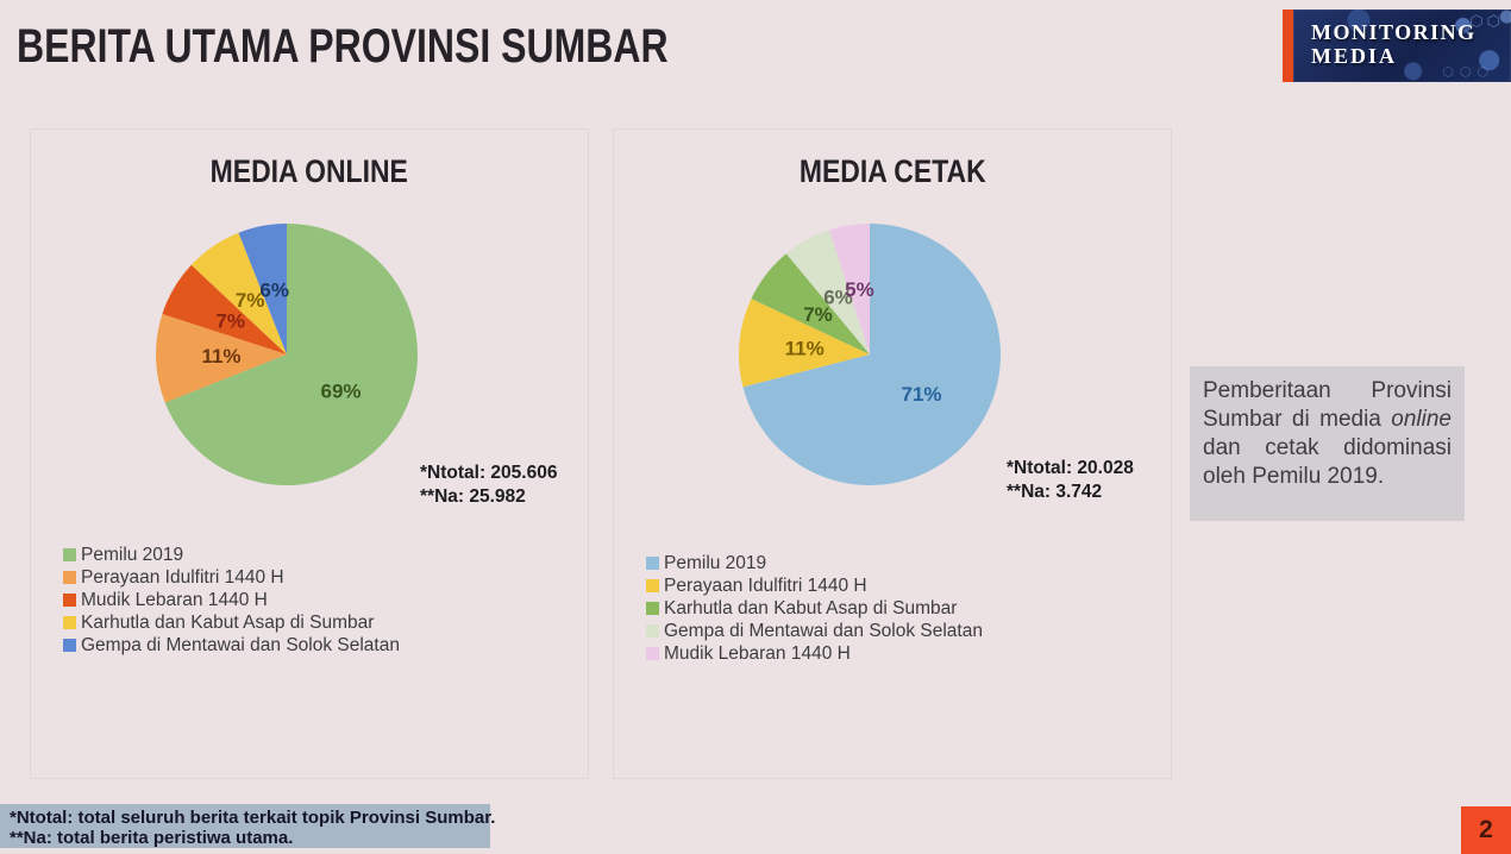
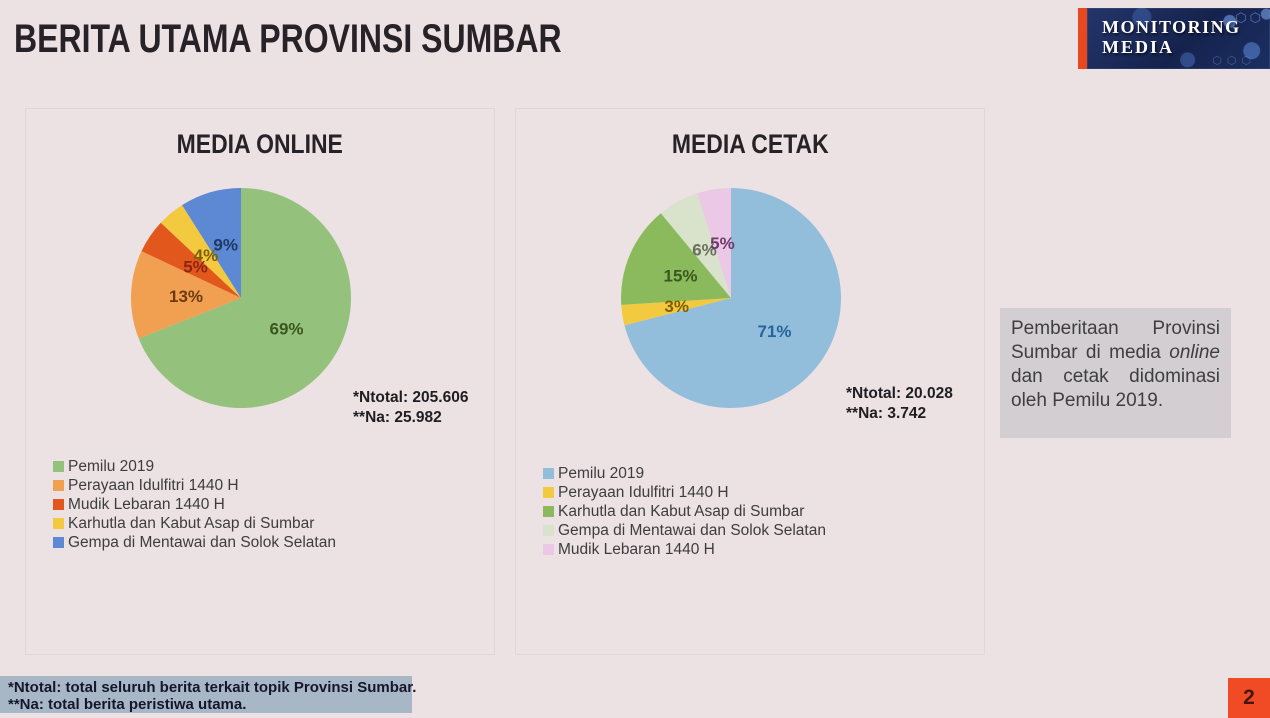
MEDIA ONLINE/Perayaan Idulfitri 1440 H: 11% -> 13%
MEDIA ONLINE/Mudik Lebaran 1440 H: 7% -> 5%
MEDIA ONLINE/Karhutla dan Kabut Asap di Sumbar: 7% -> 4%
MEDIA ONLINE/Gempa di Mentawai dan Solok Selatan: 6% -> 9%
MEDIA CETAK/Perayaan Idulfitri 1440 H: 11% -> 3%
MEDIA CETAK/Karhutla dan Kabut Asap di Sumbar: 7% -> 15%
